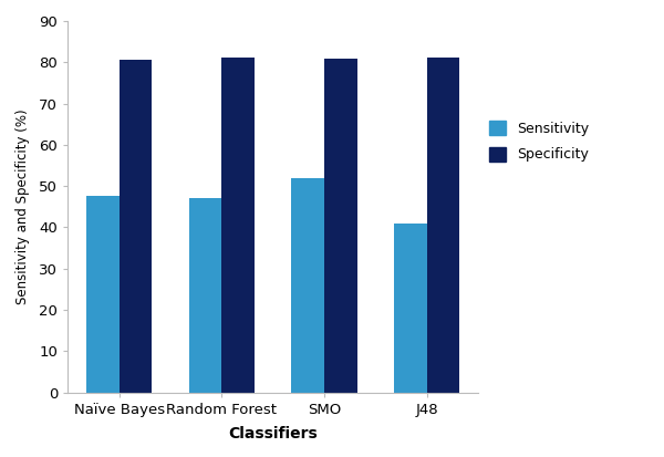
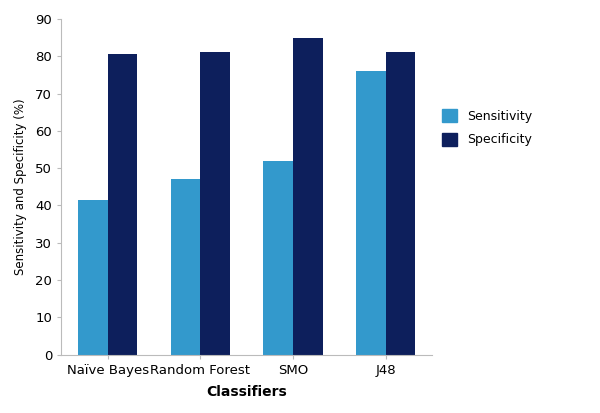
Sensitivity/Naïve Bayes: 47.5 -> 41.5
Specificity/SMO: 80.8 -> 85.0
Sensitivity/J48: 41.0 -> 76.0
